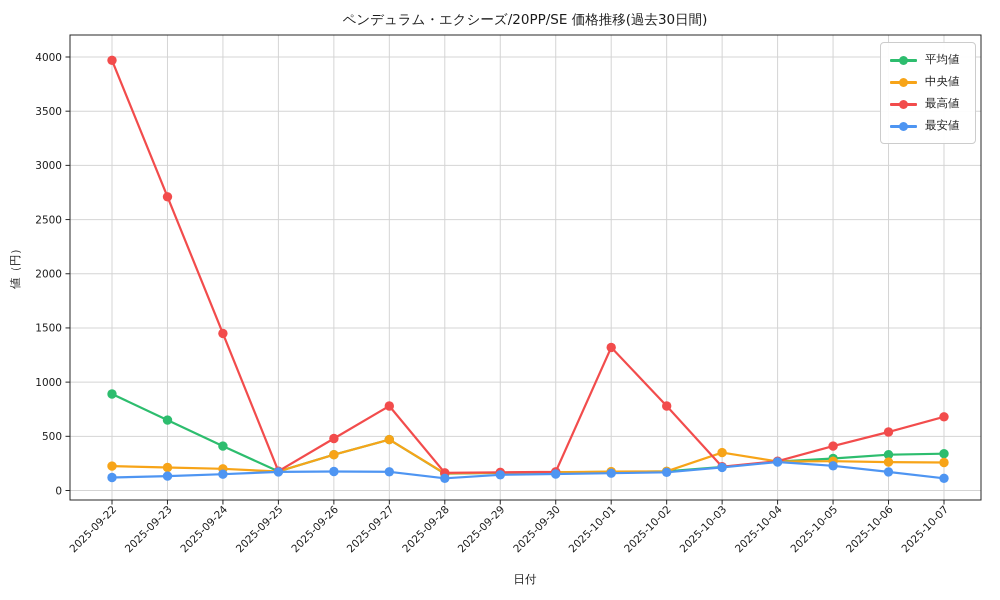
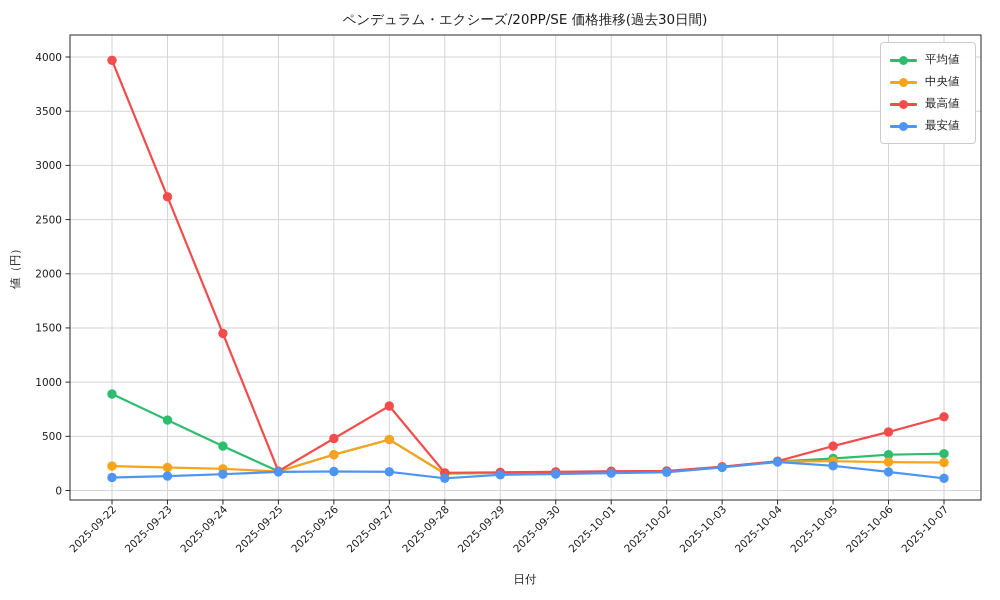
最高値/2025-10-01: 1320 -> 180
最高値/2025-10-02: 780 -> 180
中央値/2025-10-03: 350 -> 220
